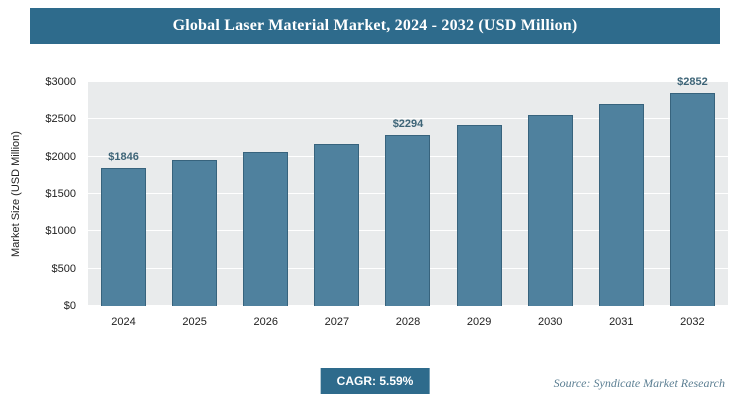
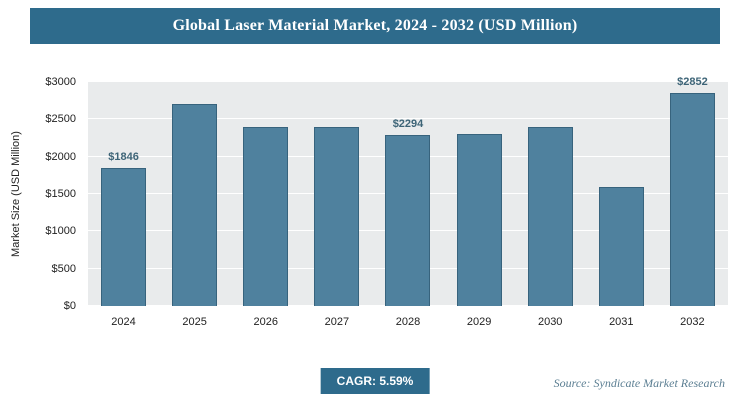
2025: $1900 -> $2700
2026: $2100 -> $2400
2027: $2200 -> $2400
2029: $2400 -> $2300
2030: $2600 -> $2400
2031: $2700 -> $1600
